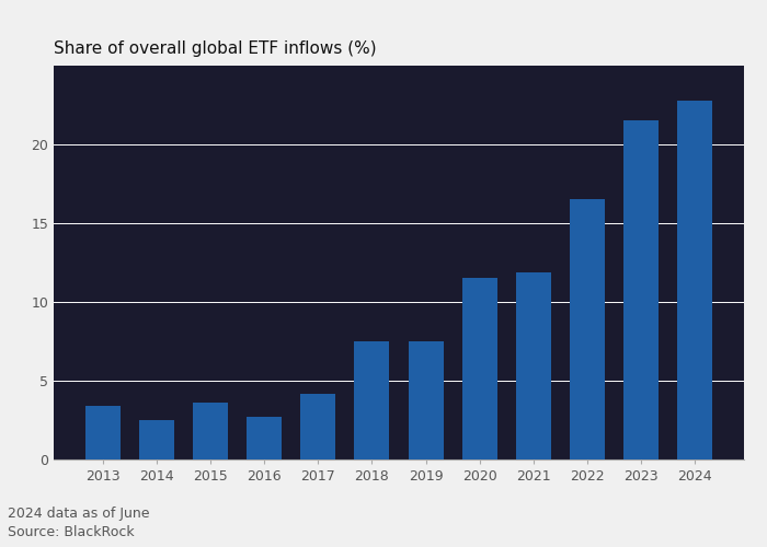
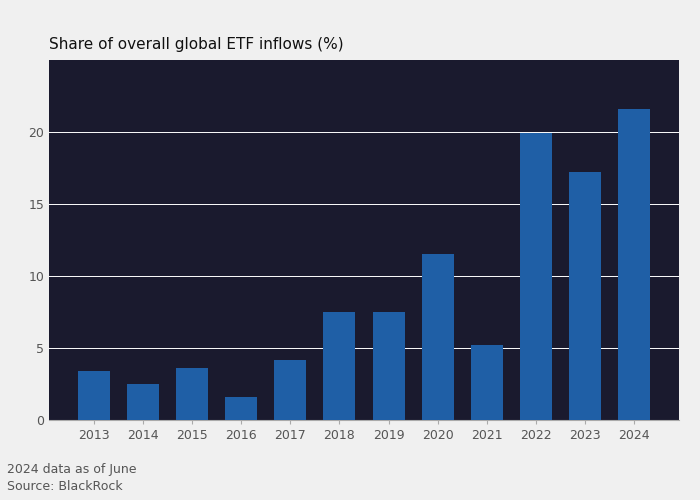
2016: 2.7 -> 1.6
2021: 11.9 -> 5.2
2022: 16.5 -> 19.9
2023: 21.5 -> 17.2
2024: 22.8 -> 21.6
